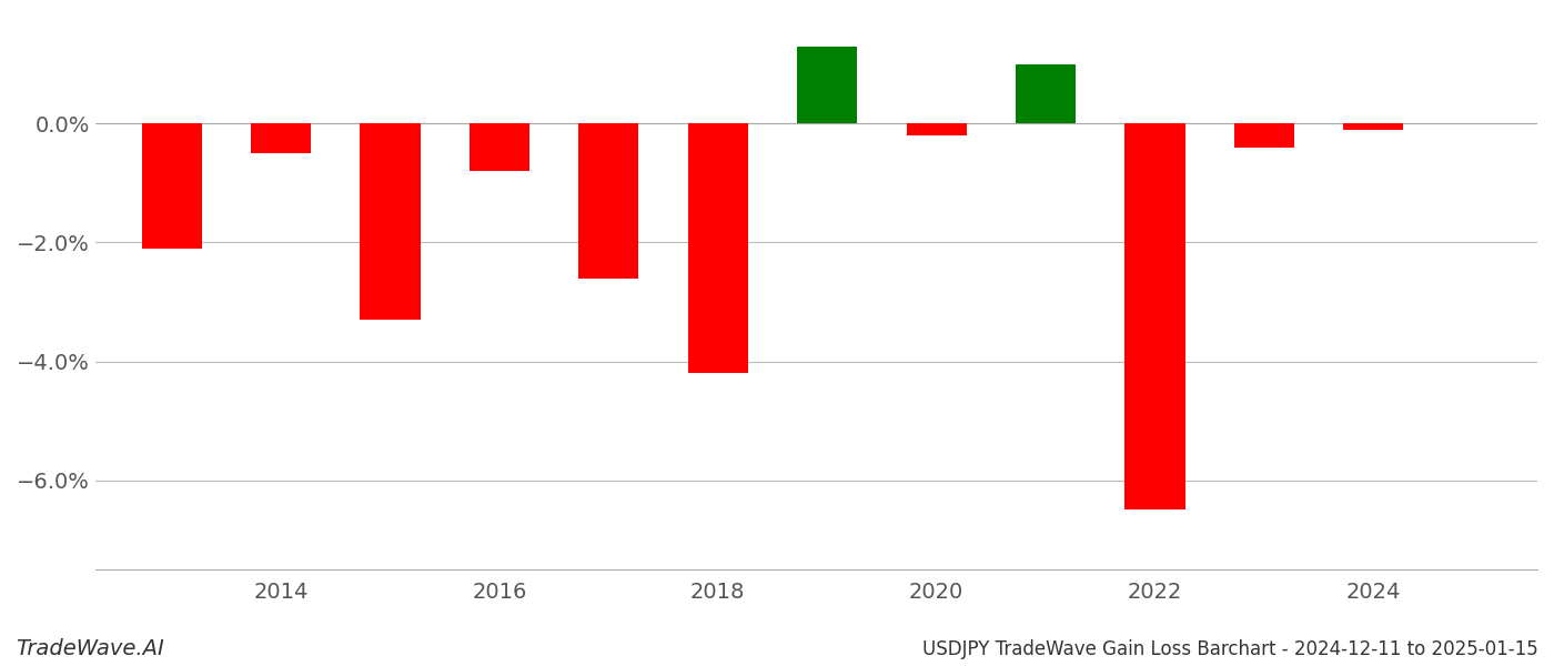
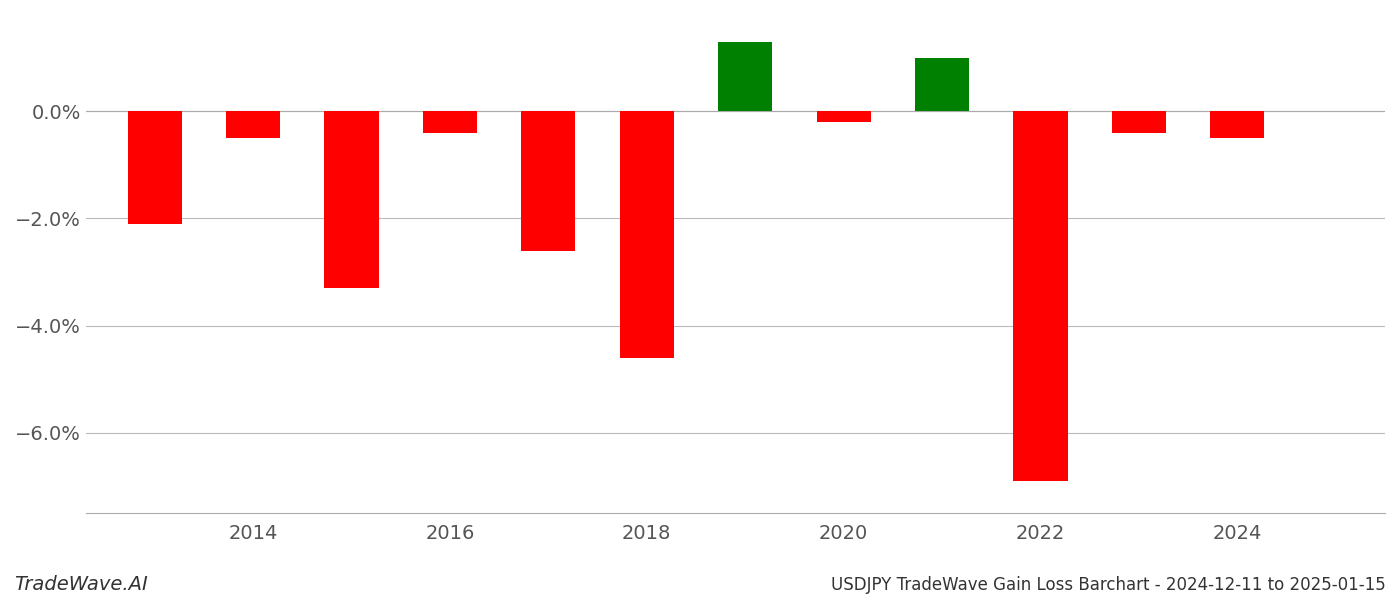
2016: -0.8% -> -0.4%
2018: -4.2% -> -4.6%
2022: -6.5% -> -6.9%
2024: -0.1% -> -0.5%
